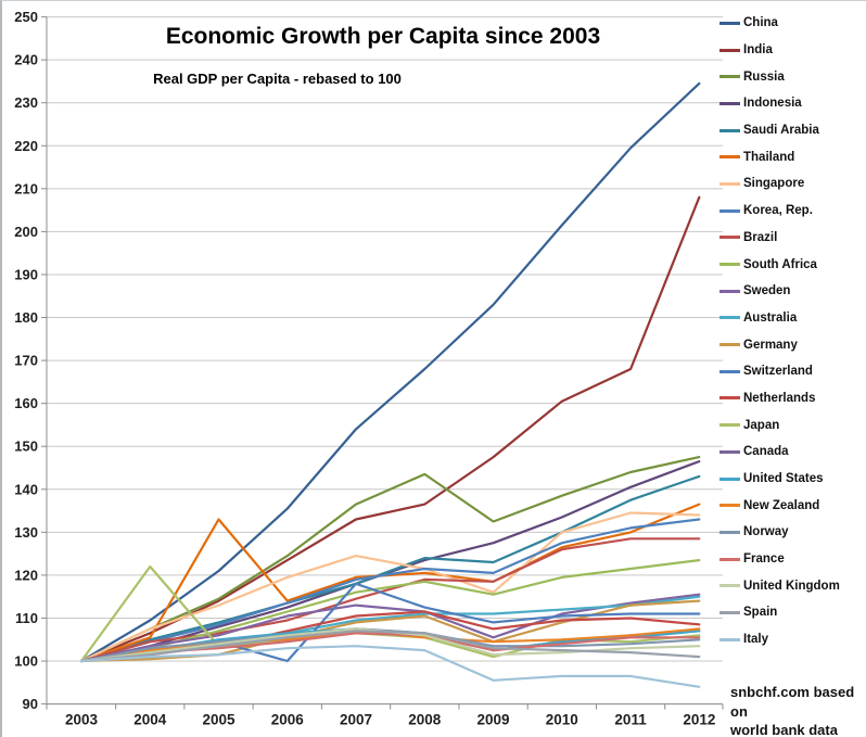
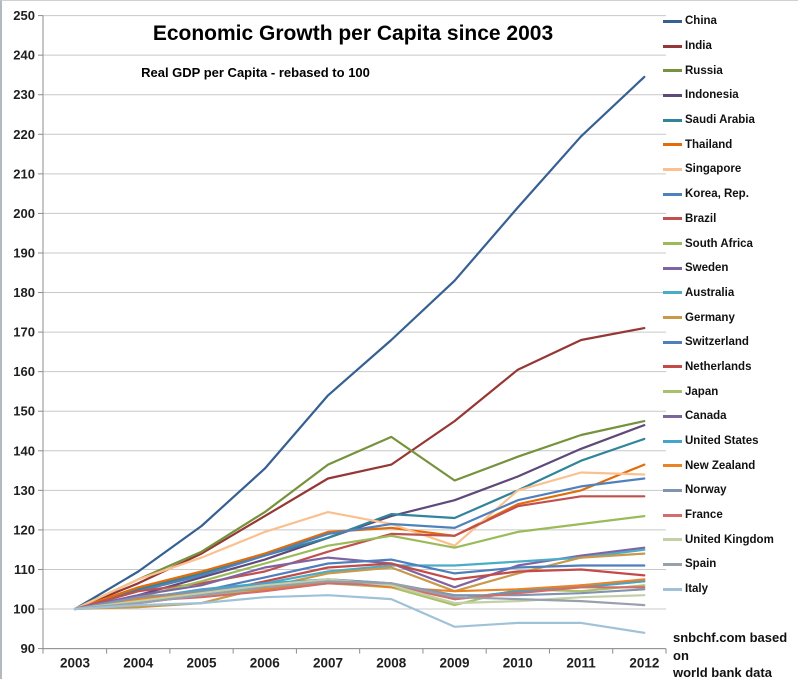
Japan/2004: 122 -> 102
Thailand/2005: 133 -> 110
Switzerland/2006: 100 -> 108
Switzerland/2007: 118 -> 112
India/2012: 208 -> 171
